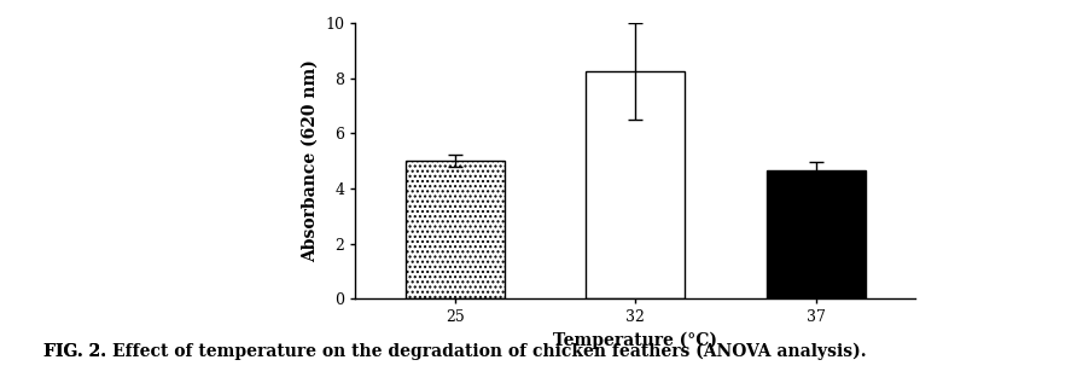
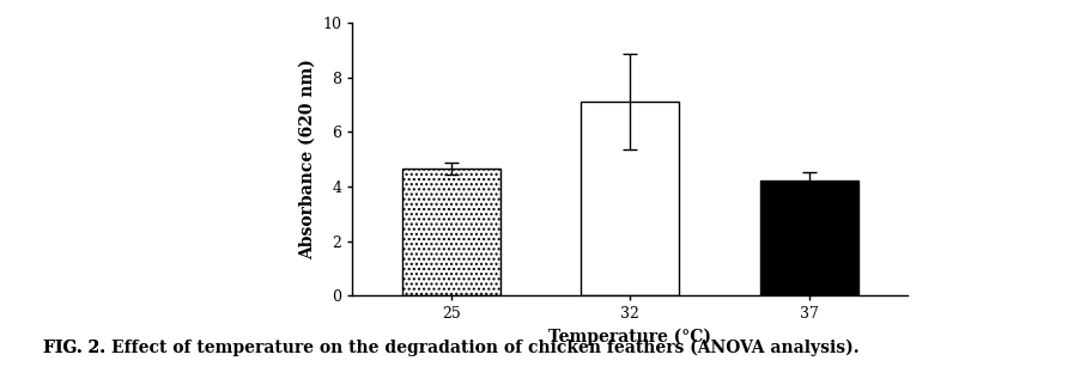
25: 5.00 -> 4.65
32: 8.25 -> 7.10
37: 4.65 -> 4.20
